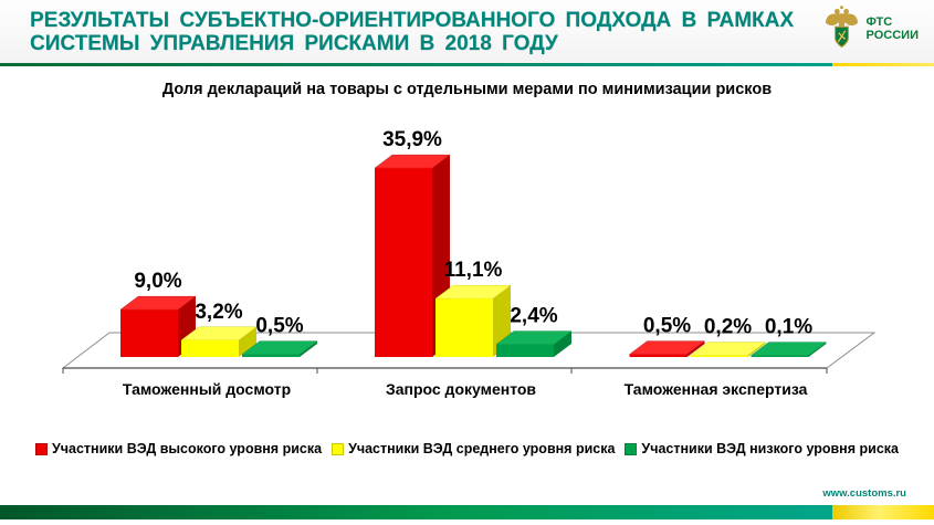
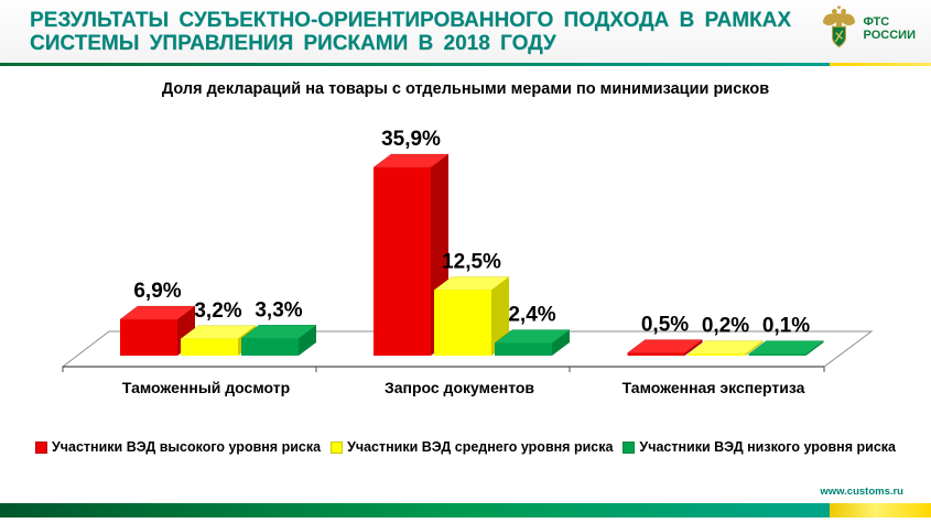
Участники ВЭД высокого уровня риска/Таможенный досмотр: 9,0% -> 6,9%
Участники ВЭД низкого уровня риска/Таможенный досмотр: 0,5% -> 3,3%
Участники ВЭД среднего уровня риска/Запрос документов: 11,1% -> 12,5%
